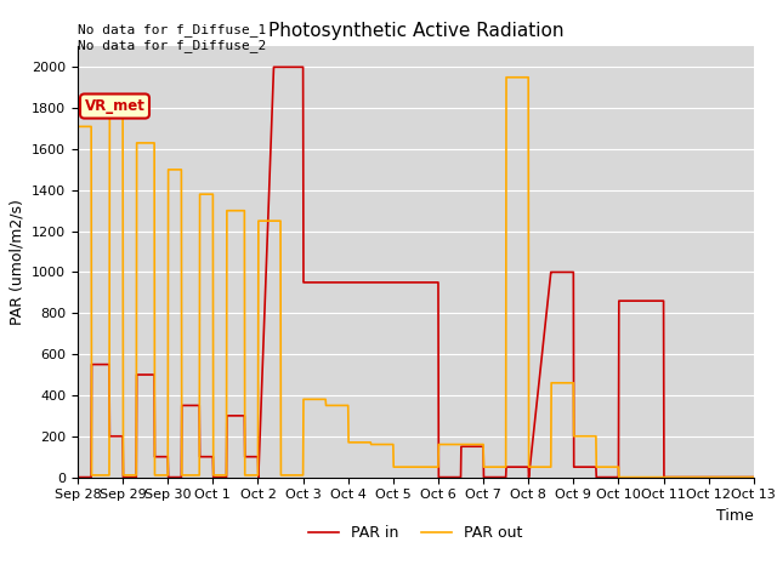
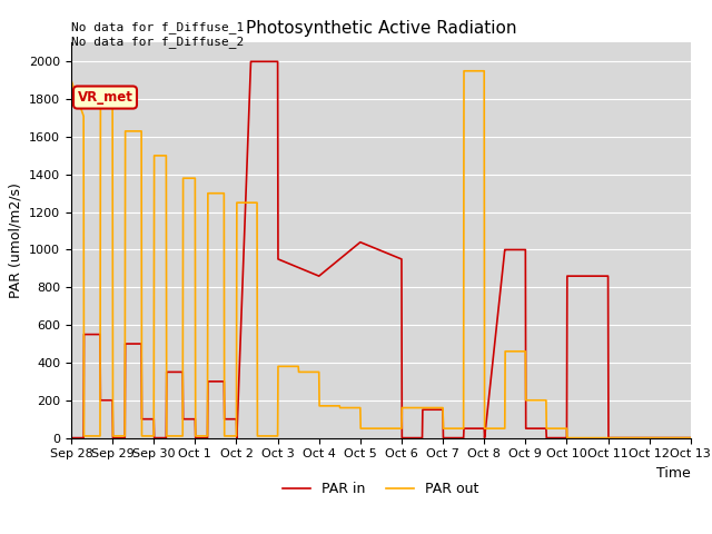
PAR out/Sep 28: 1710 -> 1900
PAR in/Oct 4: 950 -> 860
PAR in/Oct 5: 950 -> 1040
